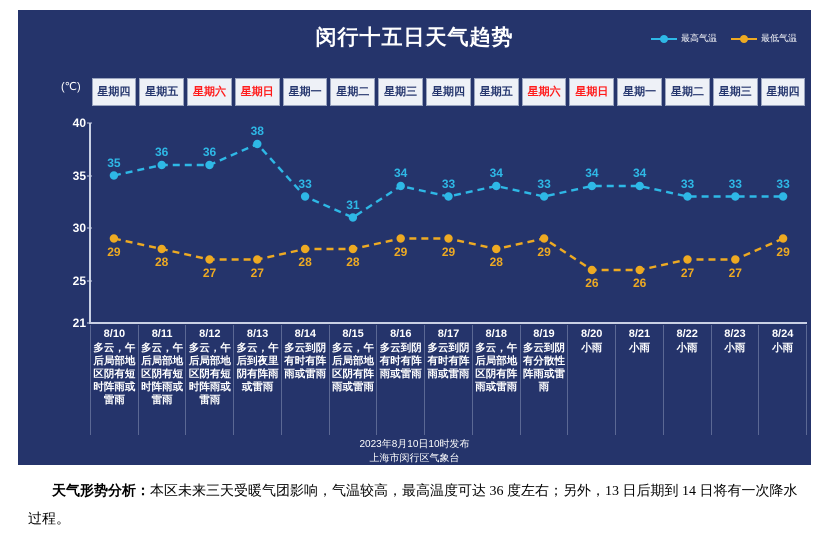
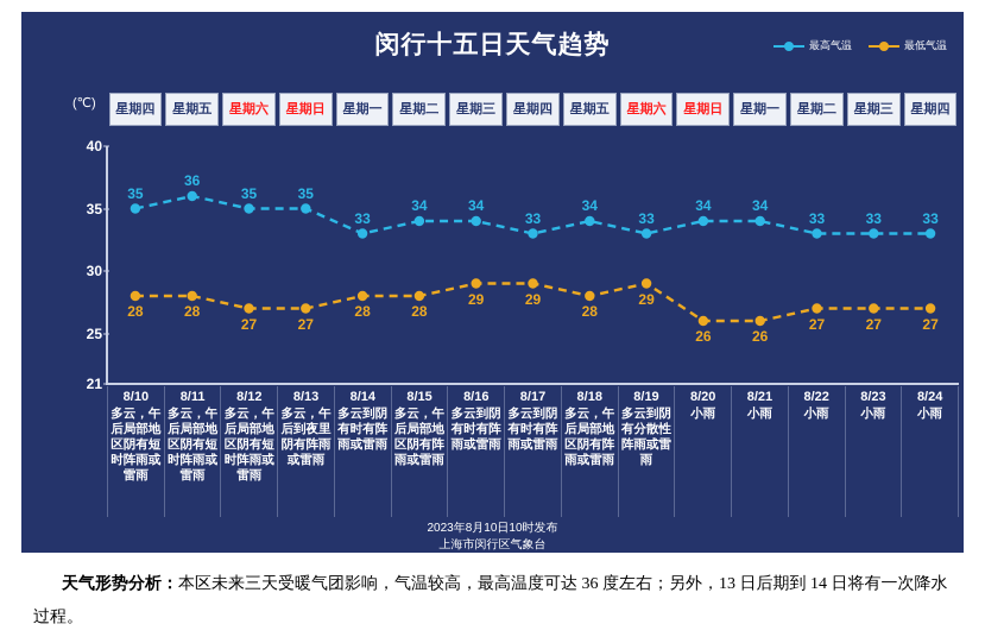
最低气温/8/10: 29 -> 28
最高气温/8/12: 36 -> 35
最高气温/8/13: 38 -> 35
最高气温/8/15: 31 -> 34
最低气温/8/24: 29 -> 27
